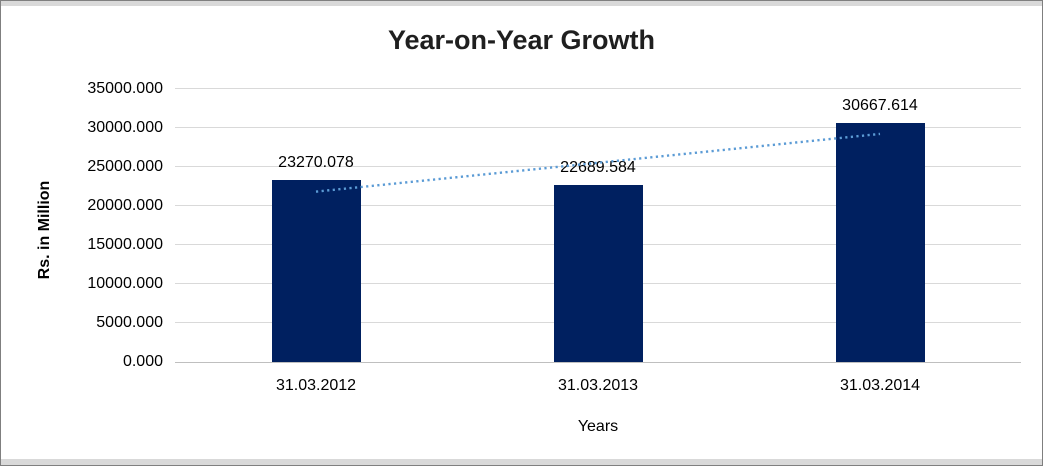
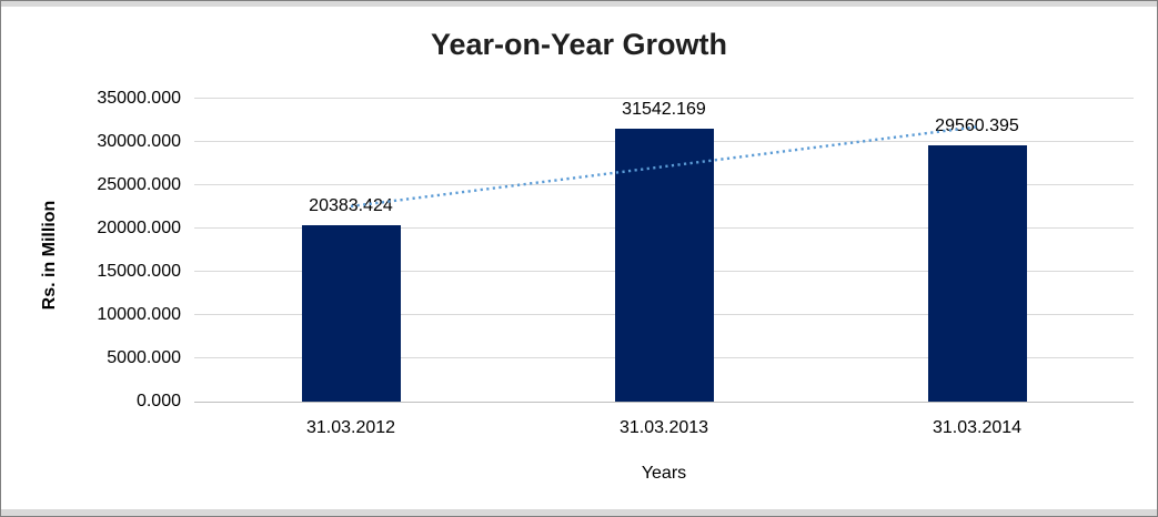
31.03.2012: 23270.078 -> 20383.424
31.03.2013: 22689.584 -> 31542.169
31.03.2014: 30667.614 -> 29560.395
